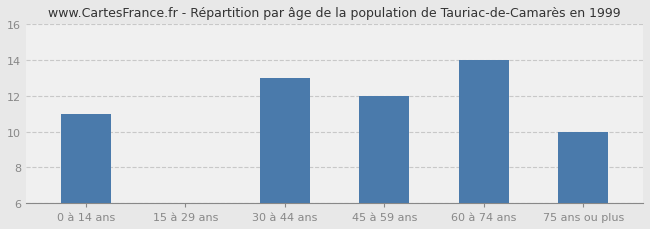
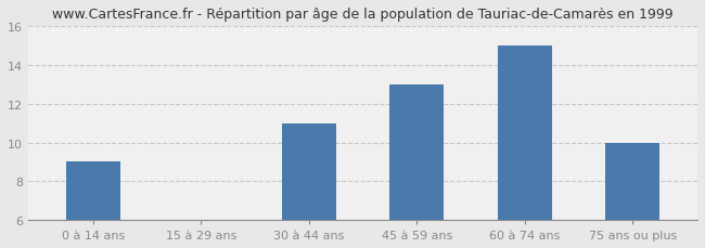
0 à 14 ans: 11 -> 9
30 à 44 ans: 13 -> 11
45 à 59 ans: 12 -> 13
60 à 74 ans: 14 -> 15
